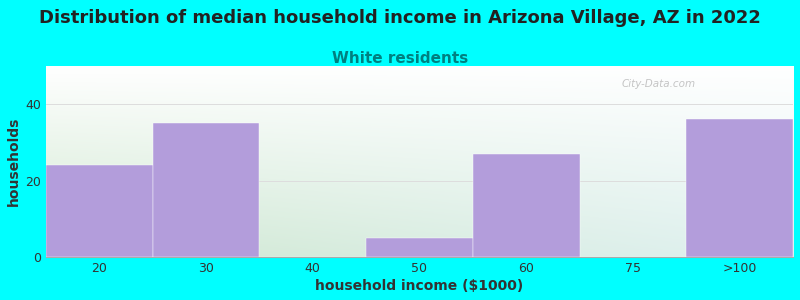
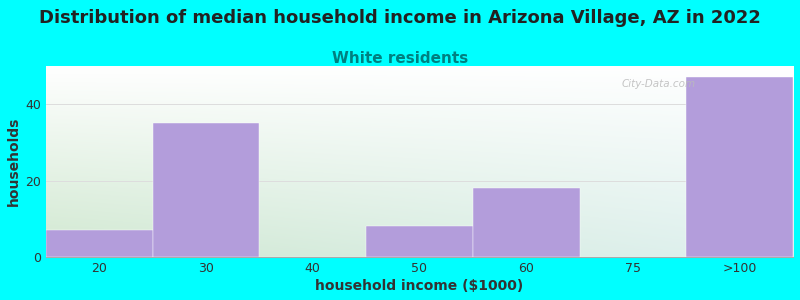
20: 24 -> 7
50: 5 -> 8
60: 27 -> 18
>100: 36 -> 47
